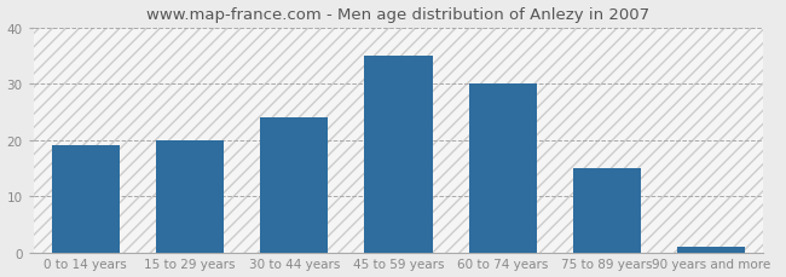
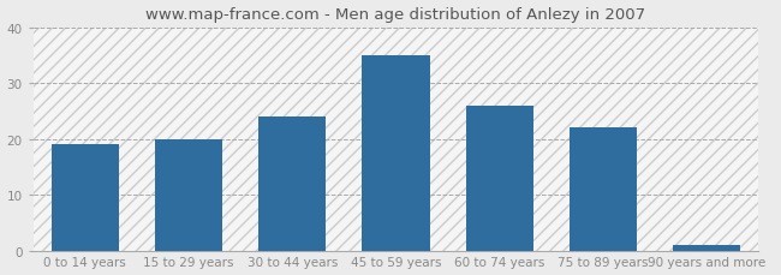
60 to 74 years: 30 -> 26
75 to 89 years: 15 -> 22
